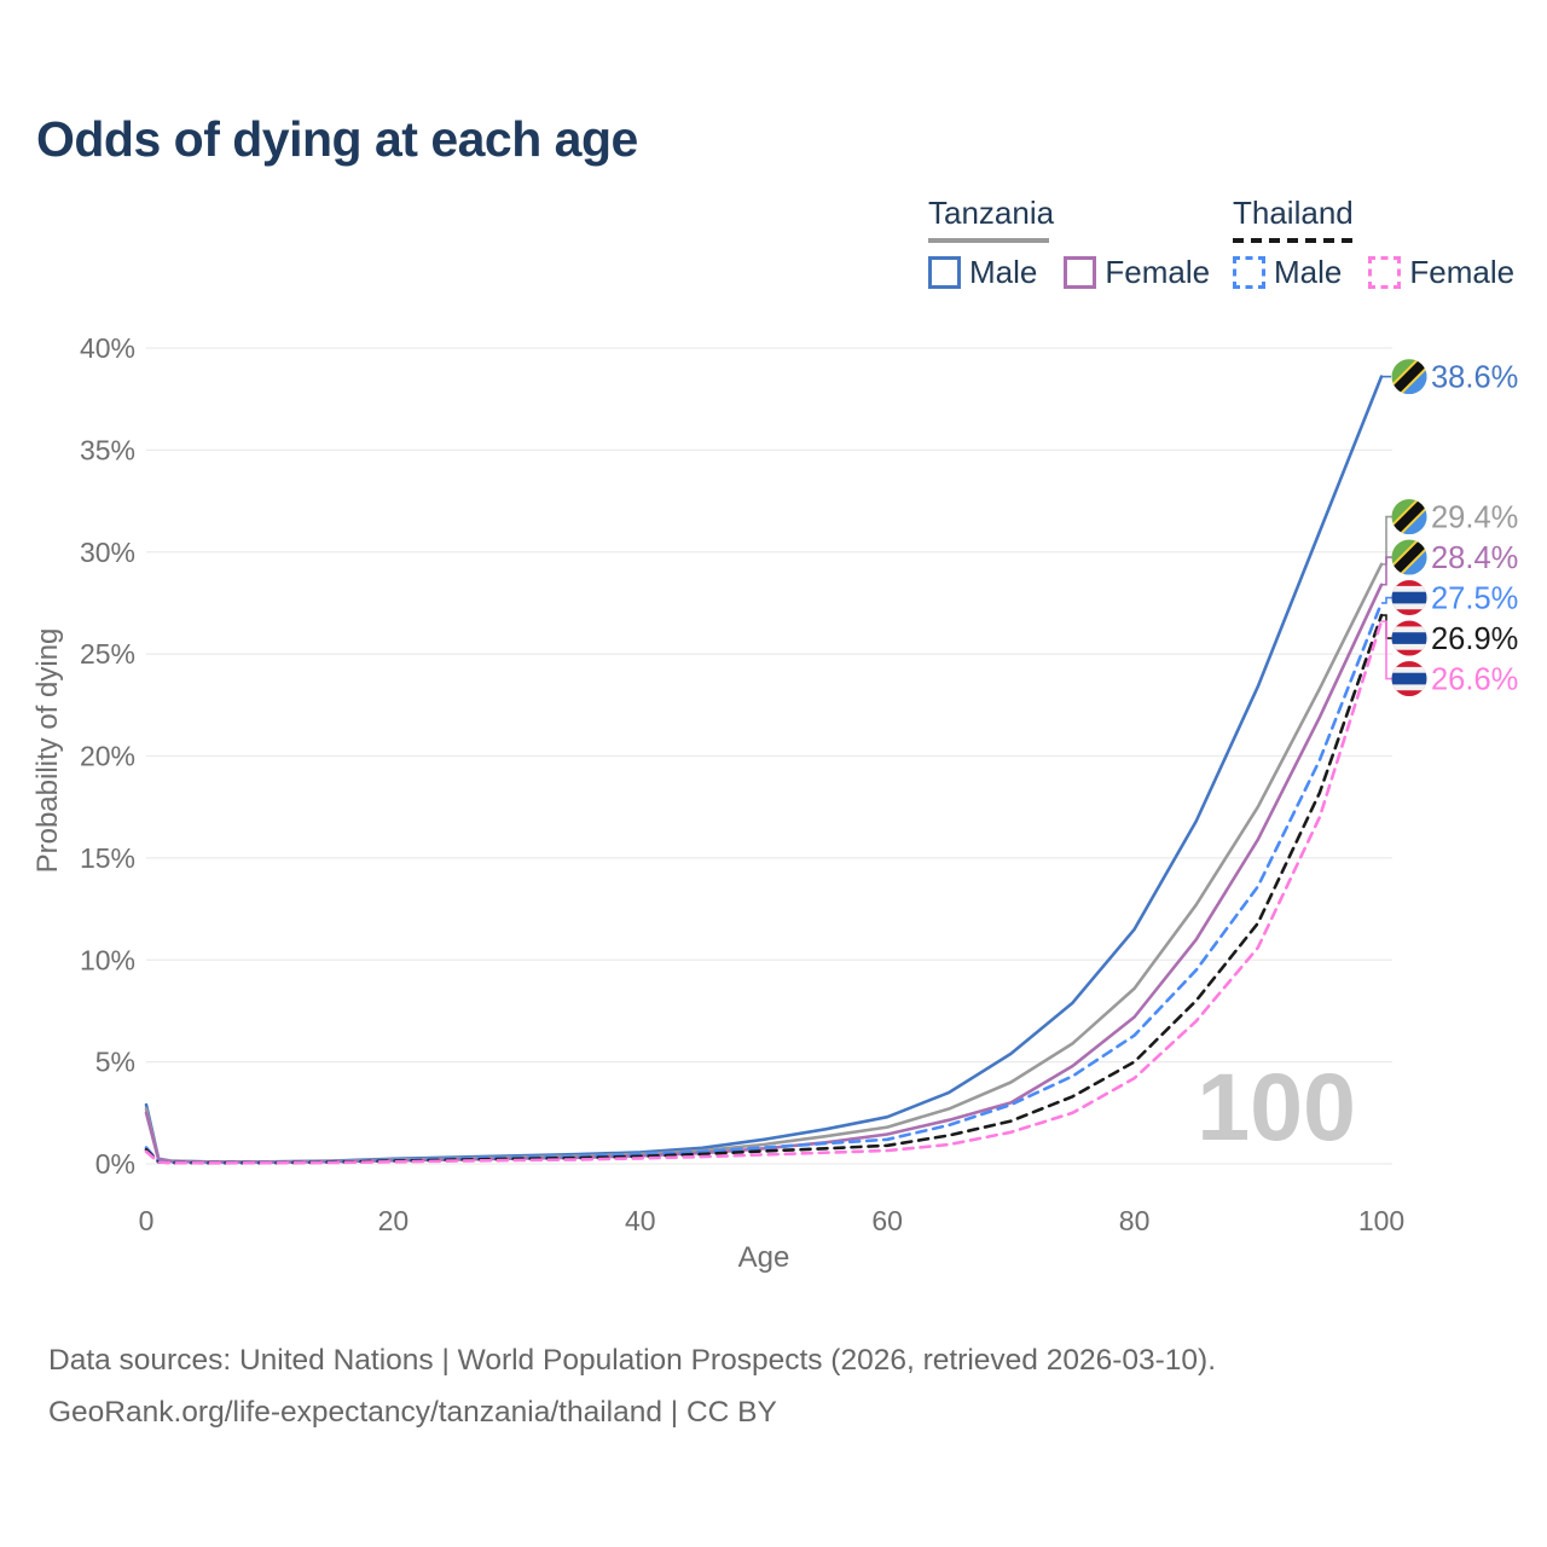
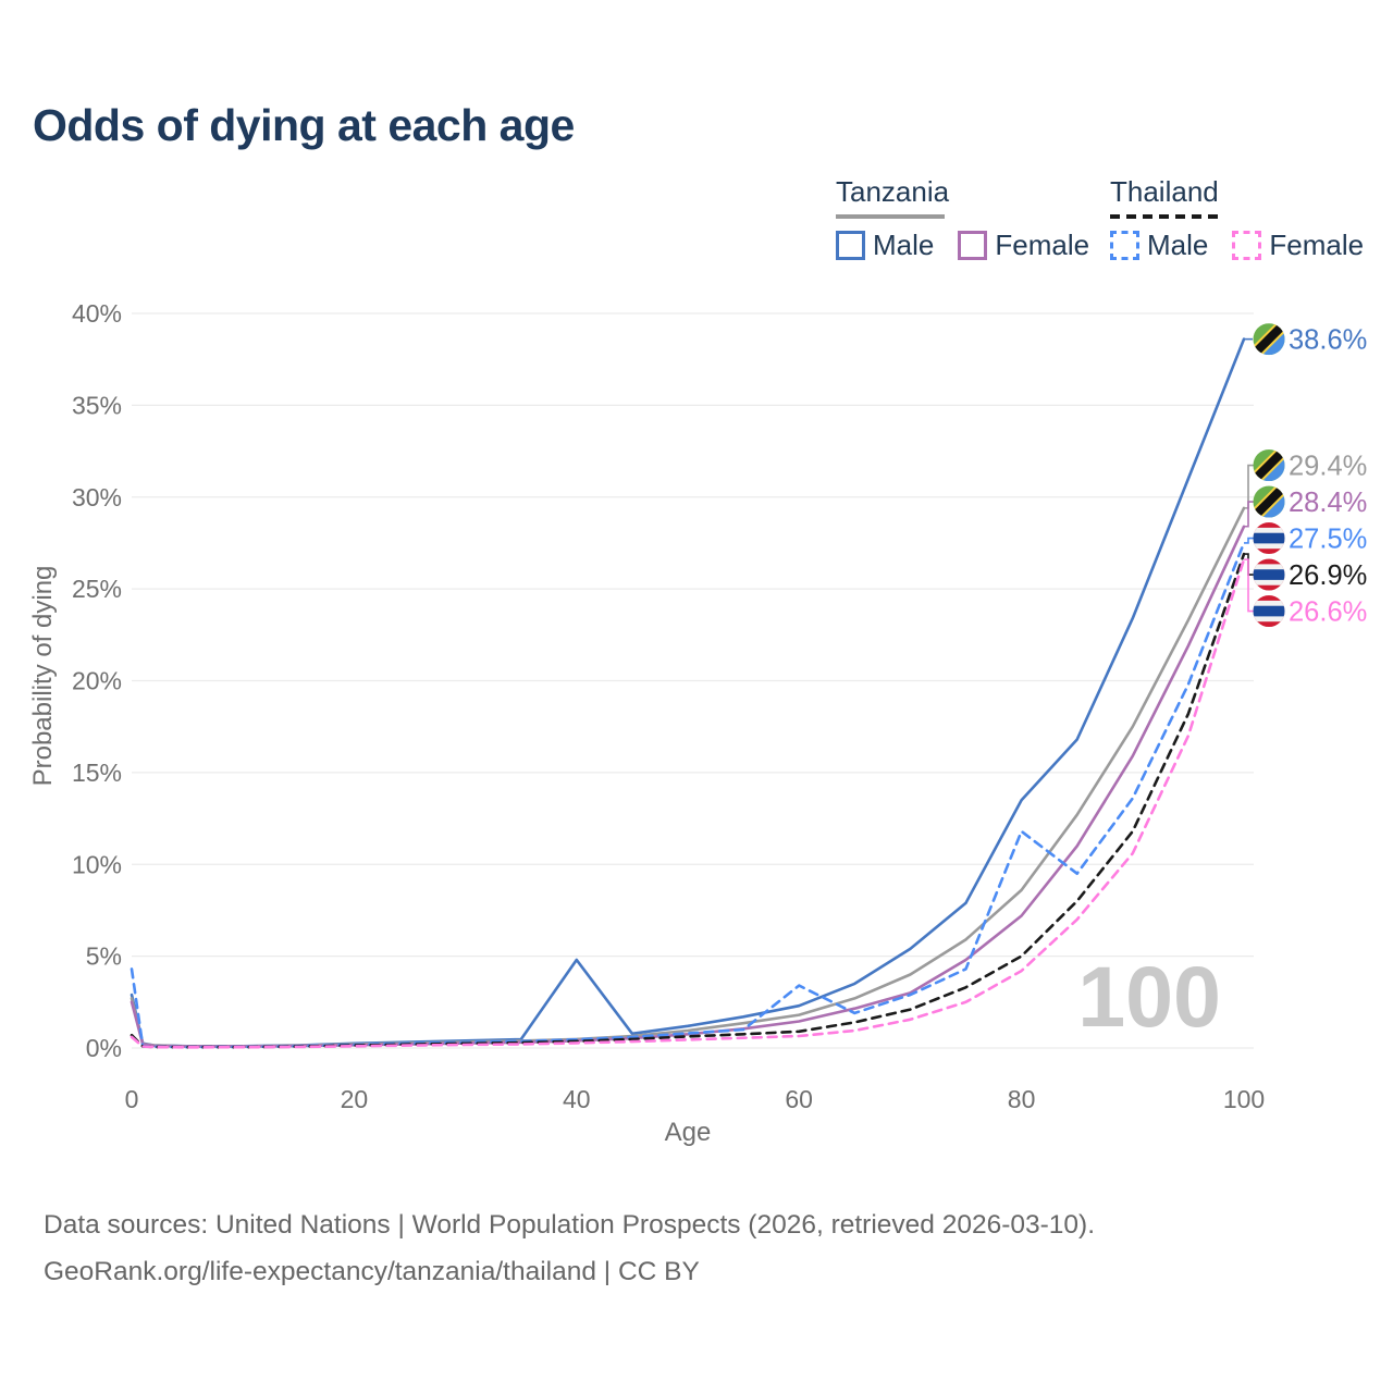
Thailand Male/0: 0.8% -> 4.3%
Tanzania Male/40: 0.6% -> 4.8%
Thailand Male/60: 1.2% -> 3.4%
Tanzania Male/80: 11.5% -> 13.5%
Thailand Male/80: 6.3% -> 11.8%
